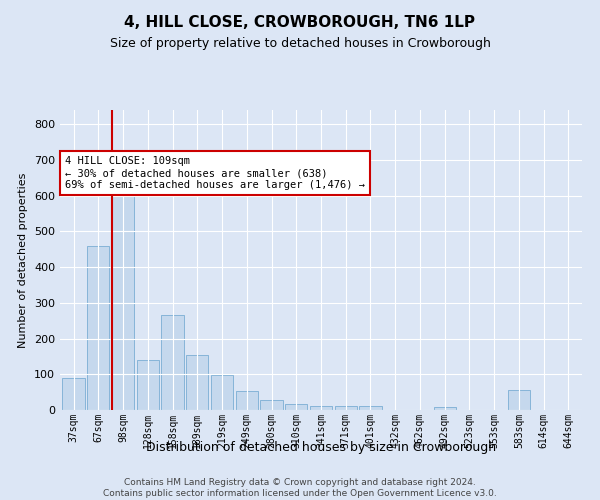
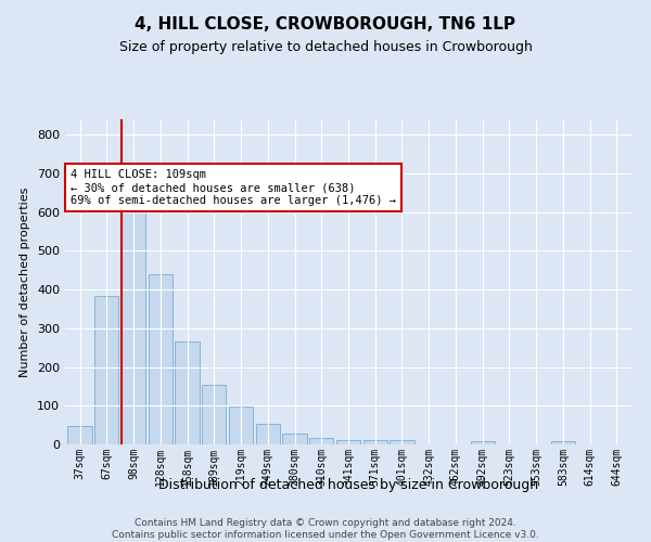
37sqm: 90 -> 48
67sqm: 460 -> 385
128sqm: 140 -> 440
583sqm: 55 -> 8
